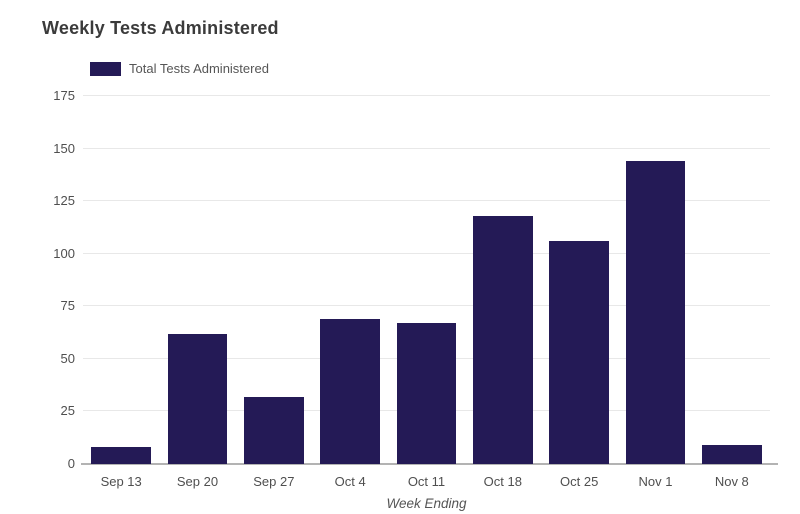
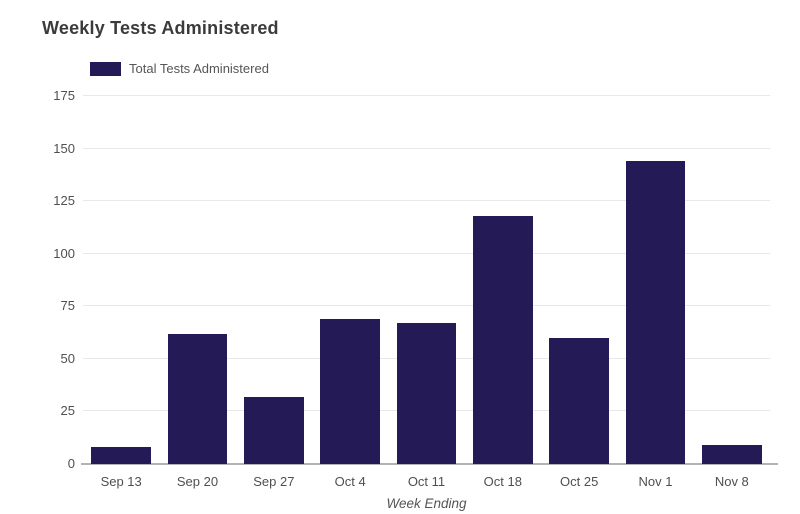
Oct 25: 106 -> 60
